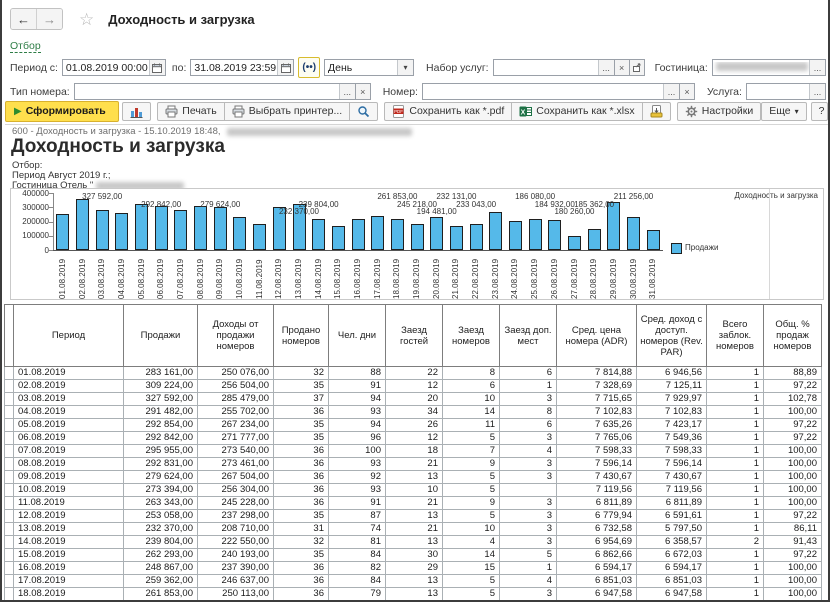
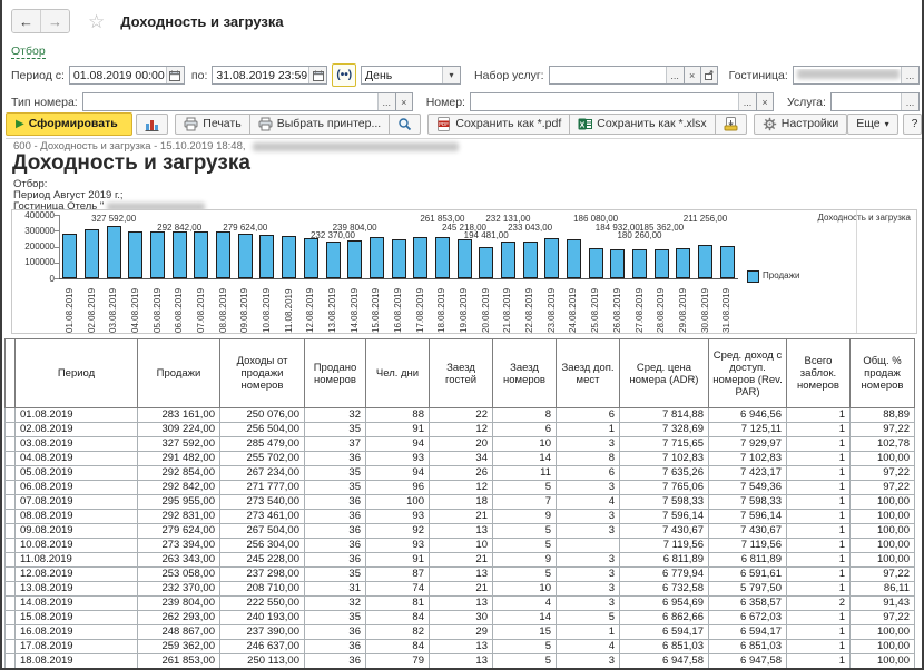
01.08.2019: 250000 -> 280000
02.08.2019: 360000 -> 310000
03.08.2019: 280000 -> 330000
04.08.2019: 260000 -> 290000
05.08.2019: 320000 -> 290000
06.08.2019: 310000 -> 290000
07.08.2019: 280000 -> 300000
08.08.2019: 310000 -> 290000
09.08.2019: 300000 -> 280000
10.08.2019: 230000 -> 270000
11.08.2019: 180000 -> 260000
12.08.2019: 300000 -> 250000
13.08.2019: 320000 -> 230000
14.08.2019: 220000 -> 240000
15.08.2019: 170000 -> 260000
16.08.2019: 220000 -> 250000
17.08.2019: 240000 -> 260000
18.08.2019: 220000 -> 260000
19.08.2019: 180000 -> 250000
20.08.2019: 230000 -> 190000
21.08.2019: 170000 -> 230000
22.08.2019: 180000 -> 230000
23.08.2019: 270000 -> 260000
24.08.2019: 200000 -> 250000
25.08.2019: 220000 -> 190000
26.08.2019: 210000 -> 180000
27.08.2019: 100000 -> 180000
28.08.2019: 150000 -> 190000
29.08.2019: 340000 -> 190000
30.08.2019: 230000 -> 210000
31.08.2019: 140000 -> 210000
